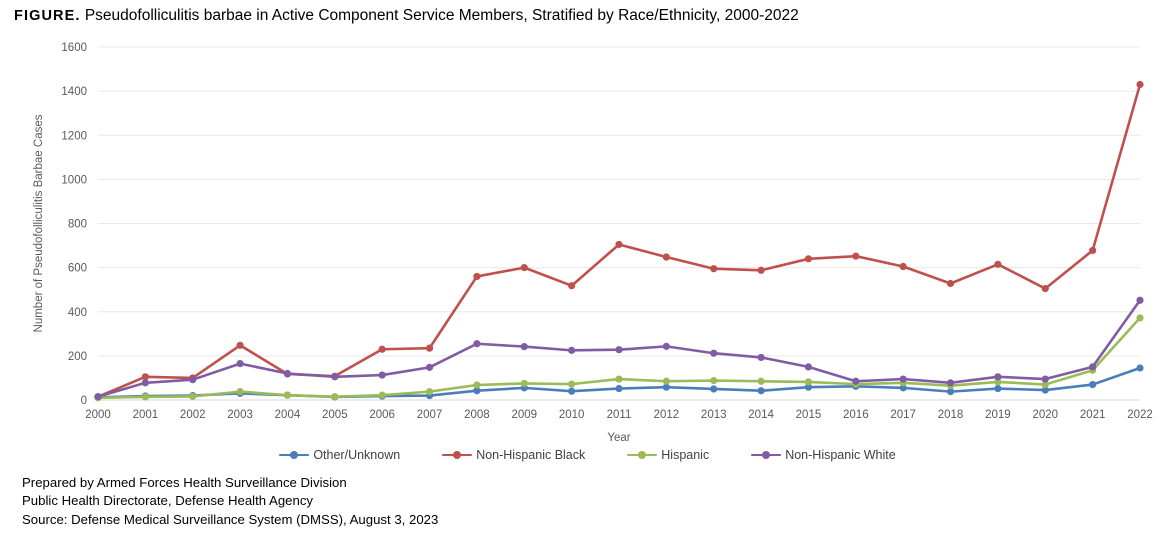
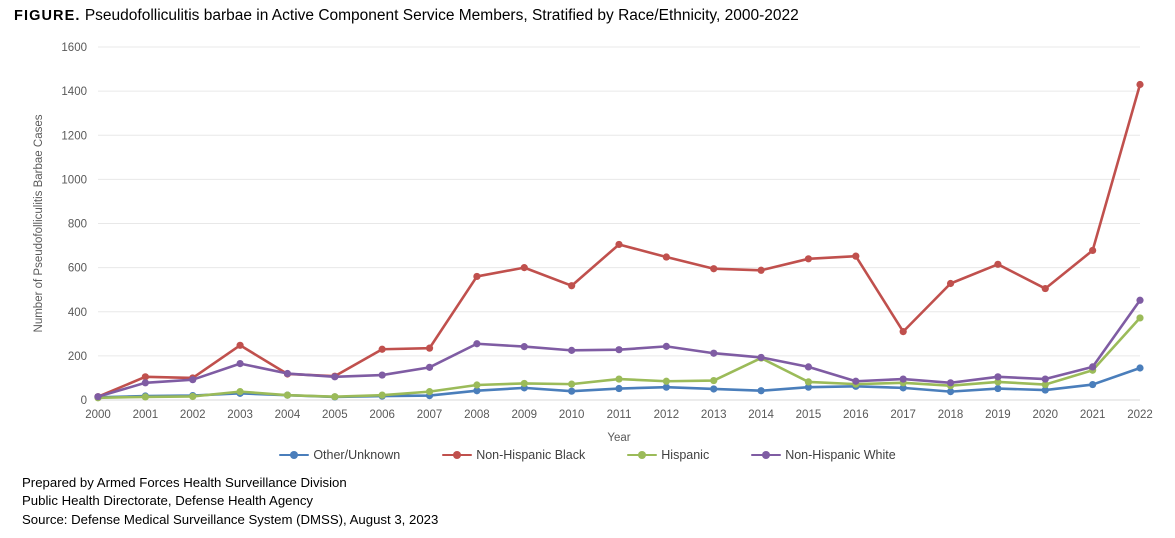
Hispanic/2014: 80 -> 190
Non-Hispanic Black/2017: 600 -> 310
